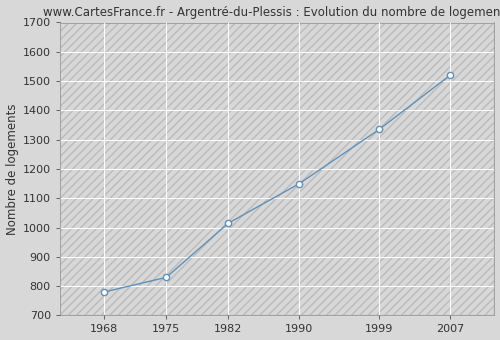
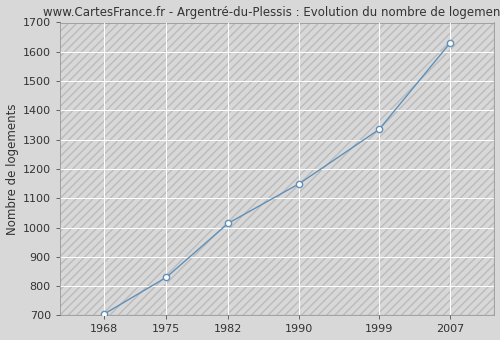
1968: 780 -> 705
2007: 1520 -> 1630
